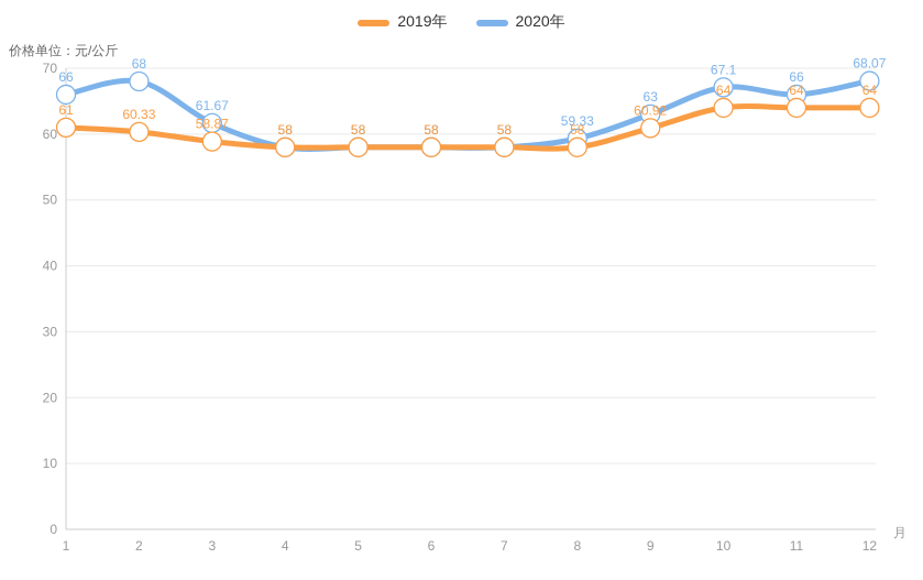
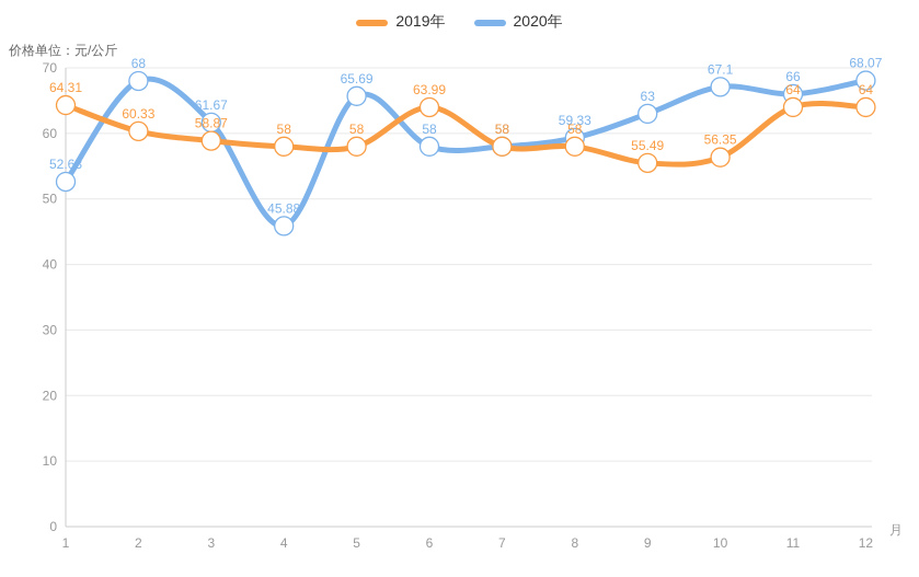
2019年/1: 61 -> 64.31
2020年/1: 66 -> 52.63
2020年/4: 58 -> 45.88
2020年/5: 58 -> 65.69
2019年/6: 58 -> 63.99
2019年/9: 60.92 -> 55.49
2019年/10: 64 -> 56.35
